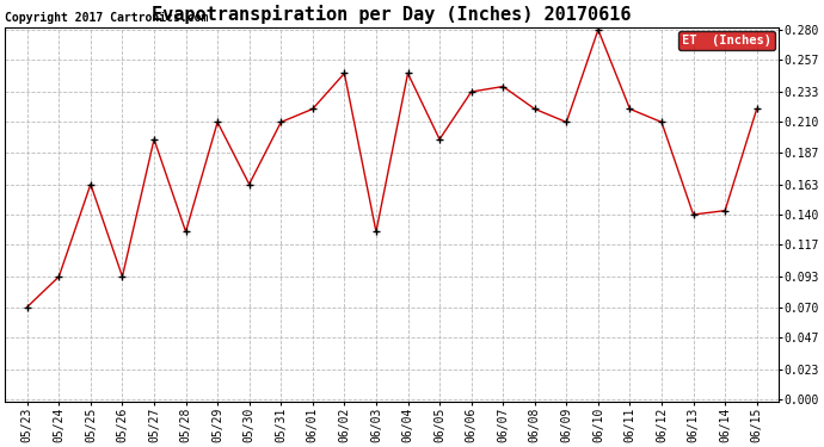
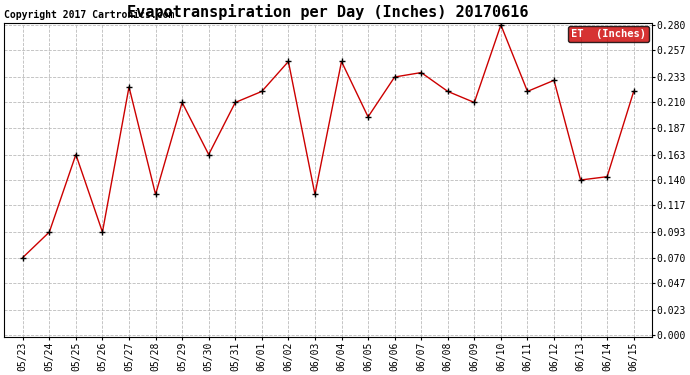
05/27: 0.197 -> 0.224
06/12: 0.210 -> 0.230
